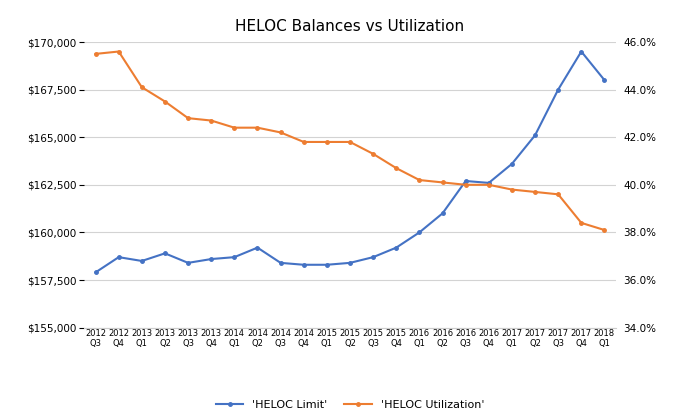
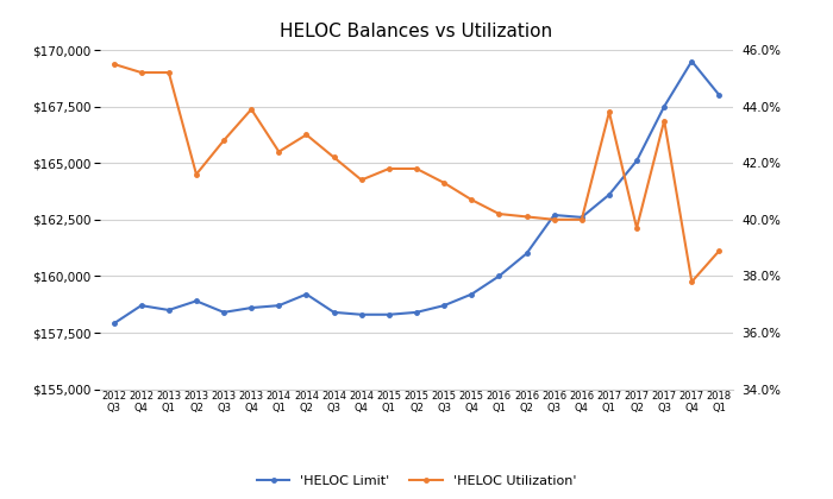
'HELOC Utilization'/2012 Q4: 45.6% -> 45.2%
'HELOC Utilization'/2013 Q1: 44.1% -> 45.2%
'HELOC Utilization'/2013 Q2: 43.5% -> 41.6%
'HELOC Utilization'/2013 Q4: 42.7% -> 43.9%
'HELOC Utilization'/2014 Q2: 42.4% -> 43.0%
'HELOC Utilization'/2014 Q4: 41.8% -> 41.4%
'HELOC Utilization'/2017 Q1: 39.8% -> 43.8%
'HELOC Utilization'/2017 Q3: 39.6% -> 43.5%
'HELOC Utilization'/2017 Q4: 38.4% -> 37.8%
'HELOC Utilization'/2018 Q1: 38.1% -> 38.9%
